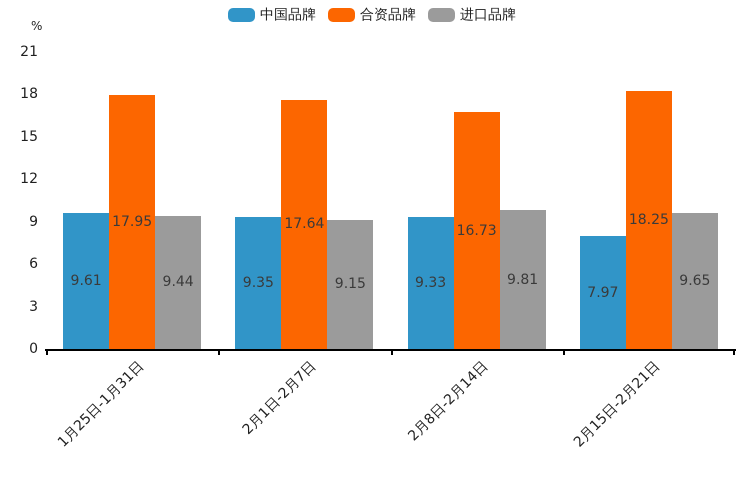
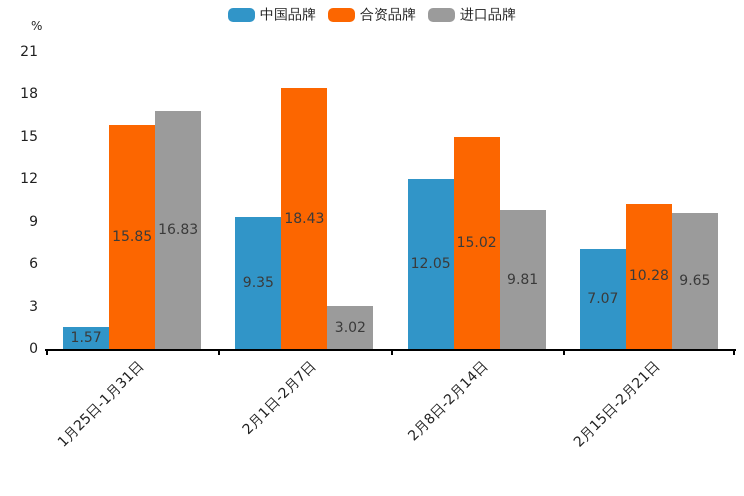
中国品牌/1月25日-1月31日: 9.61 -> 1.57
合资品牌/1月25日-1月31日: 17.95 -> 15.85
进口品牌/1月25日-1月31日: 9.44 -> 16.83
合资品牌/2月1日-2月7日: 17.64 -> 18.43
进口品牌/2月1日-2月7日: 9.15 -> 3.02
中国品牌/2月8日-2月14日: 9.33 -> 12.05
合资品牌/2月8日-2月14日: 16.73 -> 15.02
中国品牌/2月15日-2月21日: 7.97 -> 7.07
合资品牌/2月15日-2月21日: 18.25 -> 10.28
